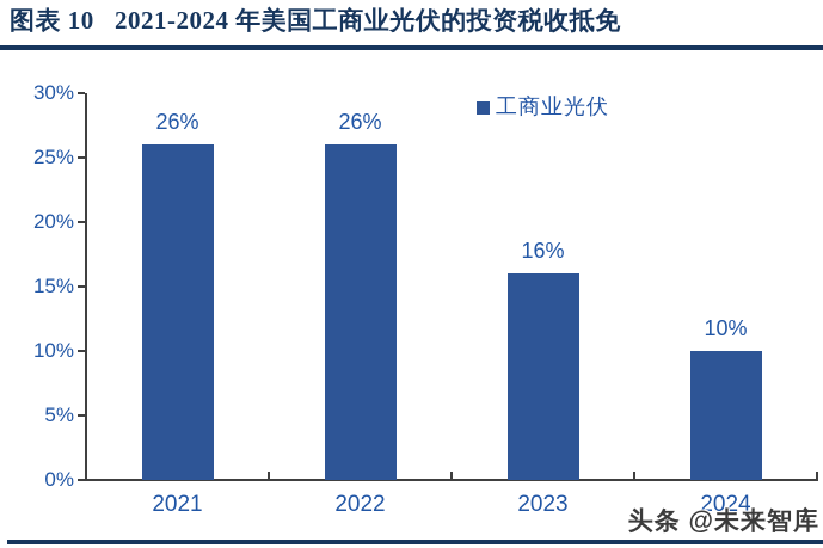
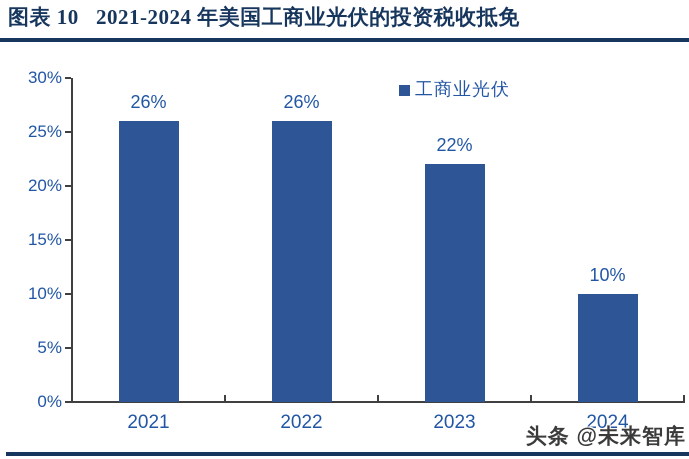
2023: 16% -> 22%
